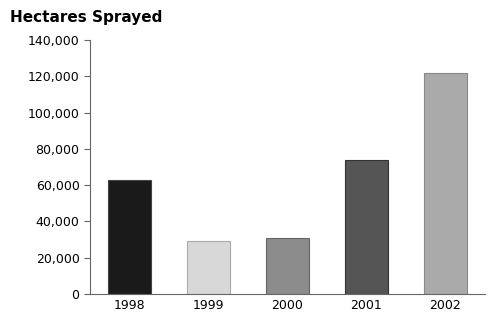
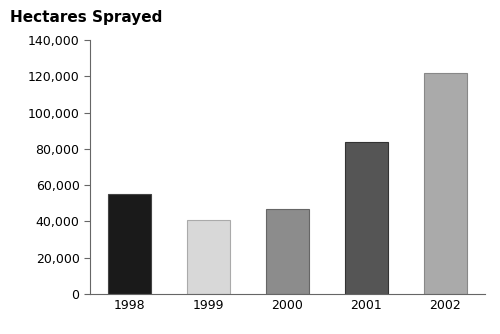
1998: 63,000 -> 55,000
1999: 29,000 -> 41,000
2000: 31,000 -> 47,000
2001: 74,000 -> 84,000
